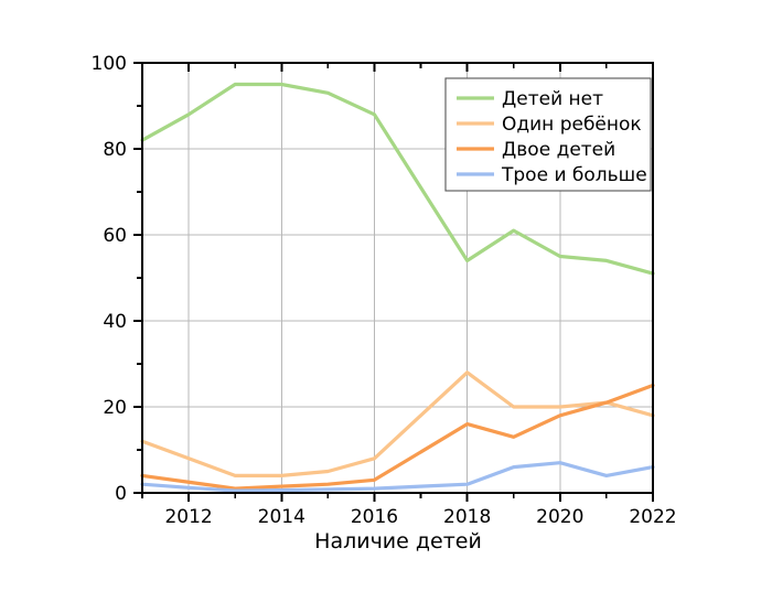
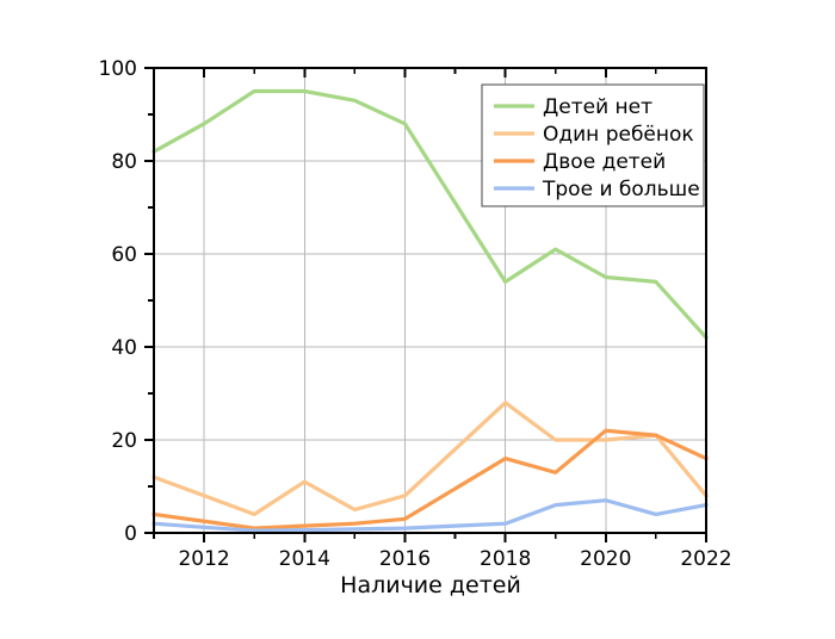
Один ребёнок/2014: 4 -> 11
Двое детей/2020: 18 -> 22
Детей нет/2022: 51 -> 42
Один ребёнок/2022: 18 -> 8
Двое детей/2022: 25 -> 16
